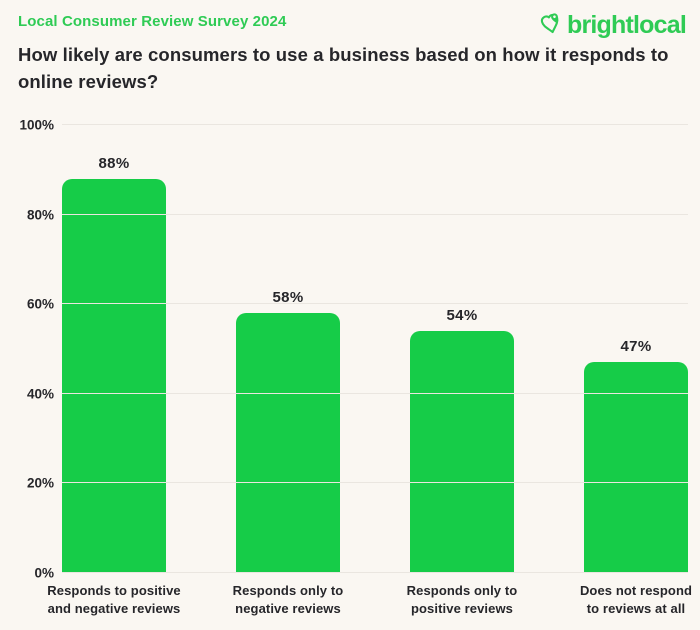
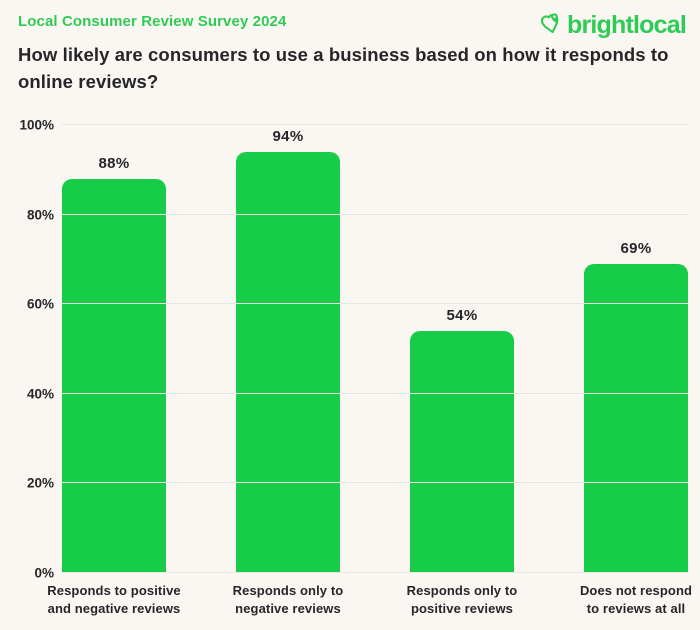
Responds only to negative reviews: 58% -> 94%
Does not respond to reviews at all: 47% -> 69%
